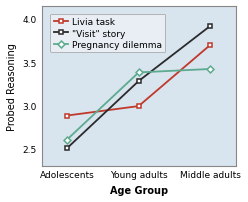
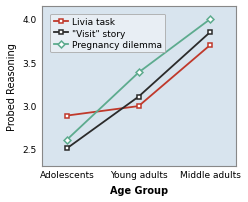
"Visit" story/Young adults: 3.28 -> 3.10
"Visit" story/Middle adults: 3.92 -> 3.85
Pregnancy dilemma/Middle adults: 3.42 -> 4.00
